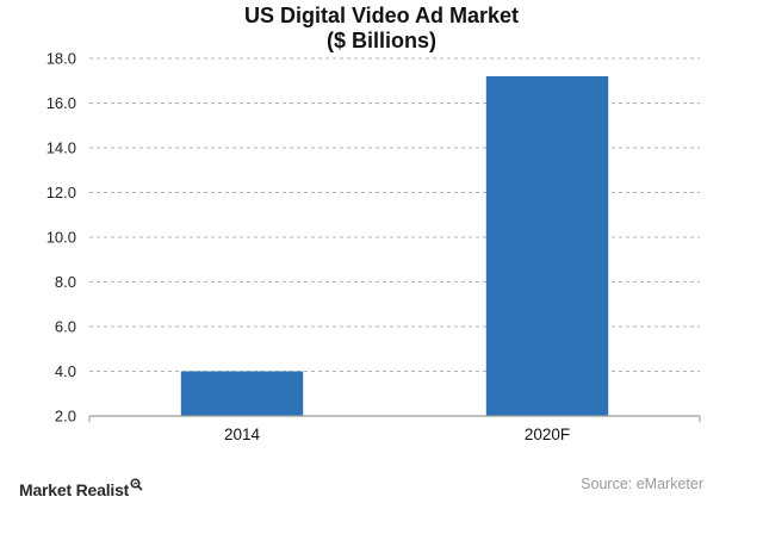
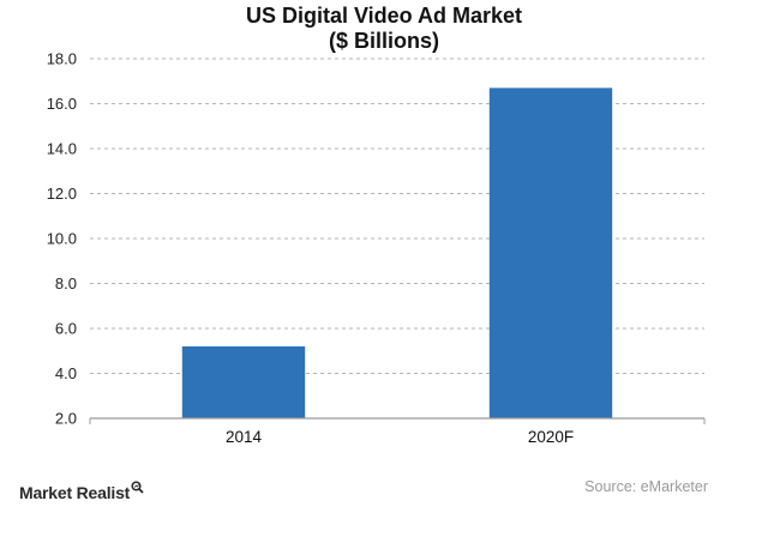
2014: 4.0 -> 5.2
2020F: 17.2 -> 16.7
